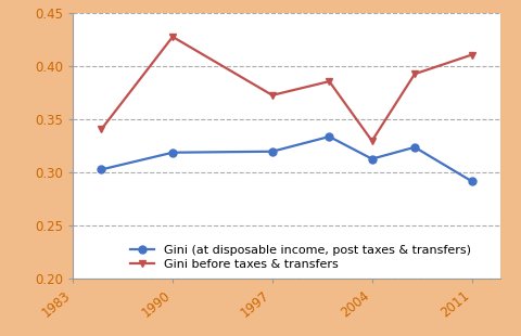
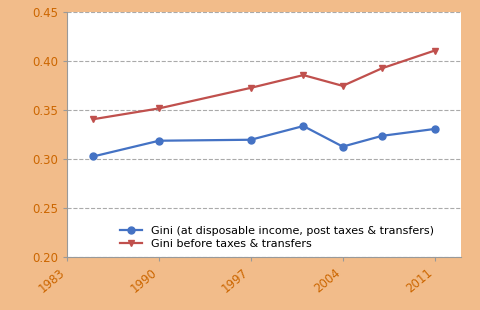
Gini before taxes & transfers/1990: 0.428 -> 0.352
Gini before taxes & transfers/2004: 0.330 -> 0.375
Gini (at disposable income, post taxes & transfers)/2011: 0.292 -> 0.331
